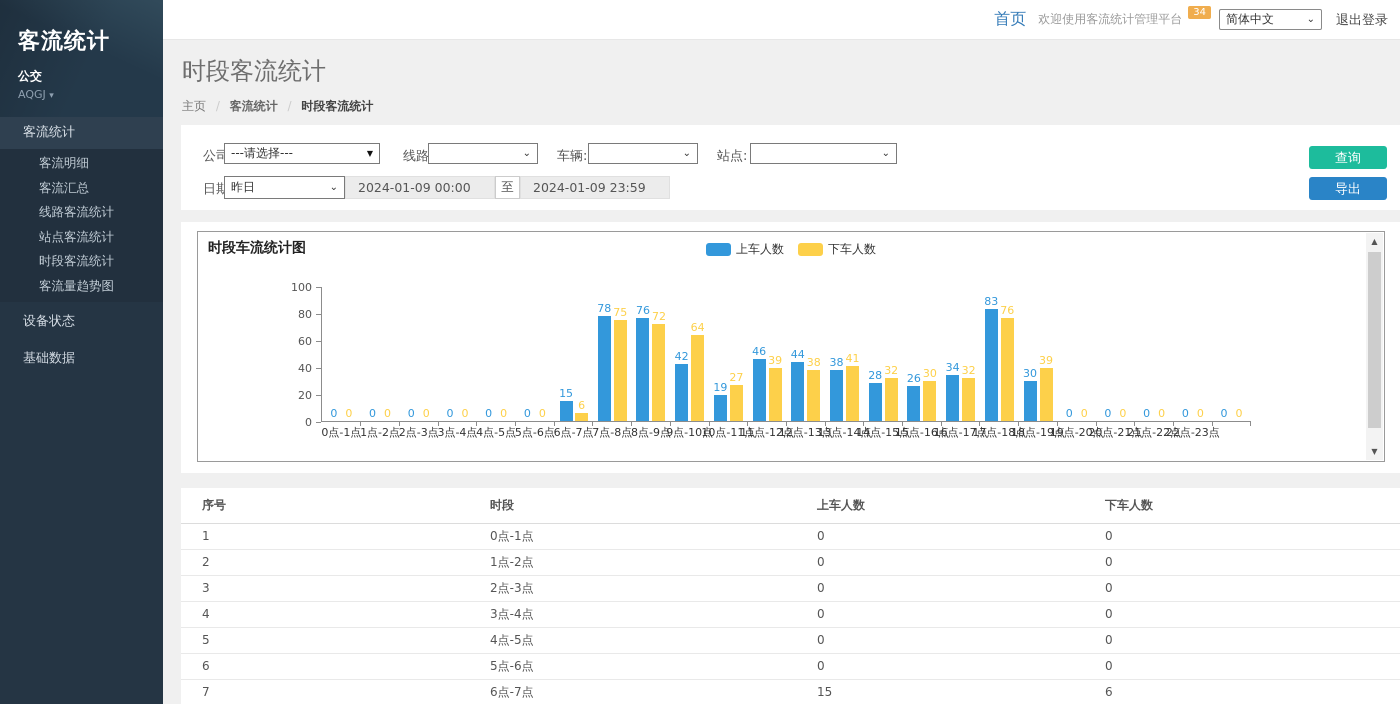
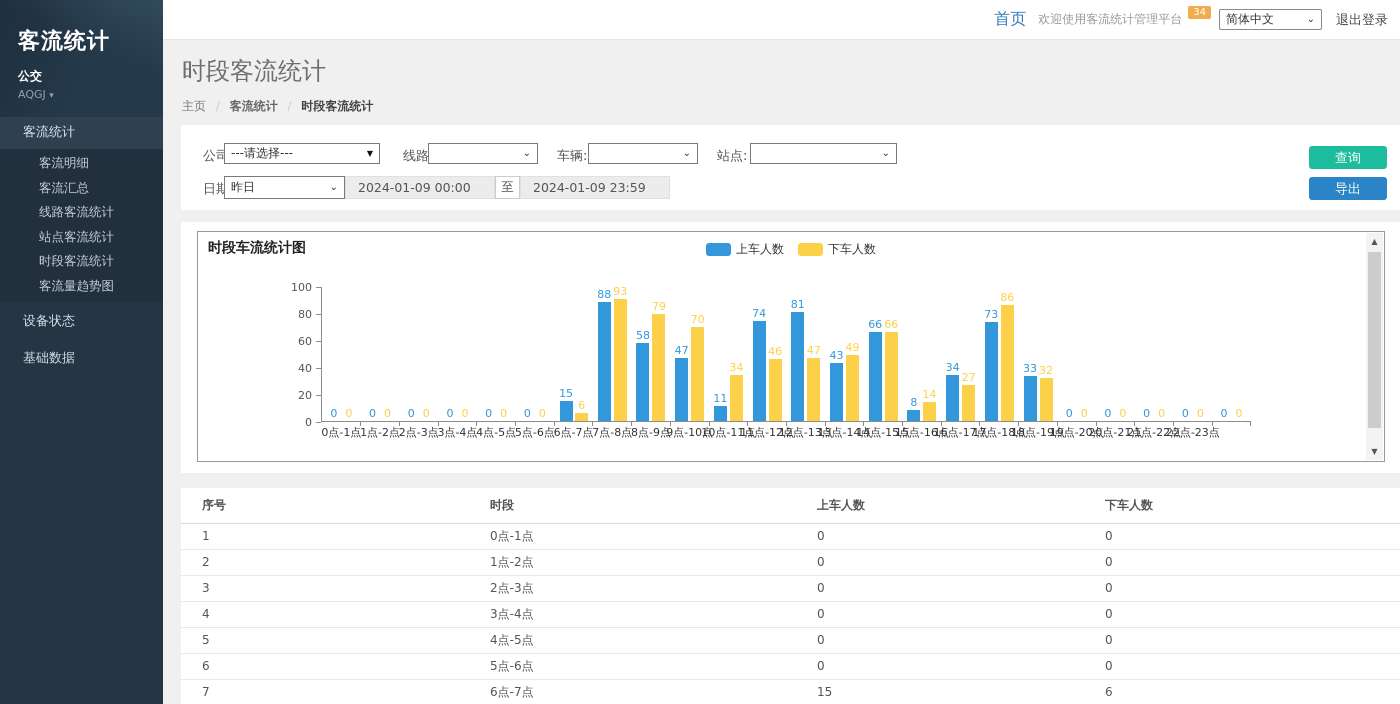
上车人数/7点-8点: 78 -> 88
下车人数/7点-8点: 75 -> 93
上车人数/8点-9点: 76 -> 58
下车人数/8点-9点: 72 -> 79
上车人数/9点-10点: 42 -> 47
下车人数/9点-10点: 64 -> 70
上车人数/10点-11点: 19 -> 11
下车人数/10点-11点: 27 -> 34
上车人数/11点-12点: 46 -> 74
下车人数/11点-12点: 39 -> 46
上车人数/12点-13点: 44 -> 81
下车人数/12点-13点: 38 -> 47
上车人数/13点-14点: 38 -> 43
下车人数/13点-14点: 41 -> 49
上车人数/14点-15点: 28 -> 66
下车人数/14点-15点: 32 -> 66
上车人数/15点-16点: 26 -> 8
下车人数/15点-16点: 30 -> 14
下车人数/16点-17点: 32 -> 27
上车人数/17点-18点: 83 -> 73
下车人数/17点-18点: 76 -> 86
上车人数/18点-19点: 30 -> 33
下车人数/18点-19点: 39 -> 32
